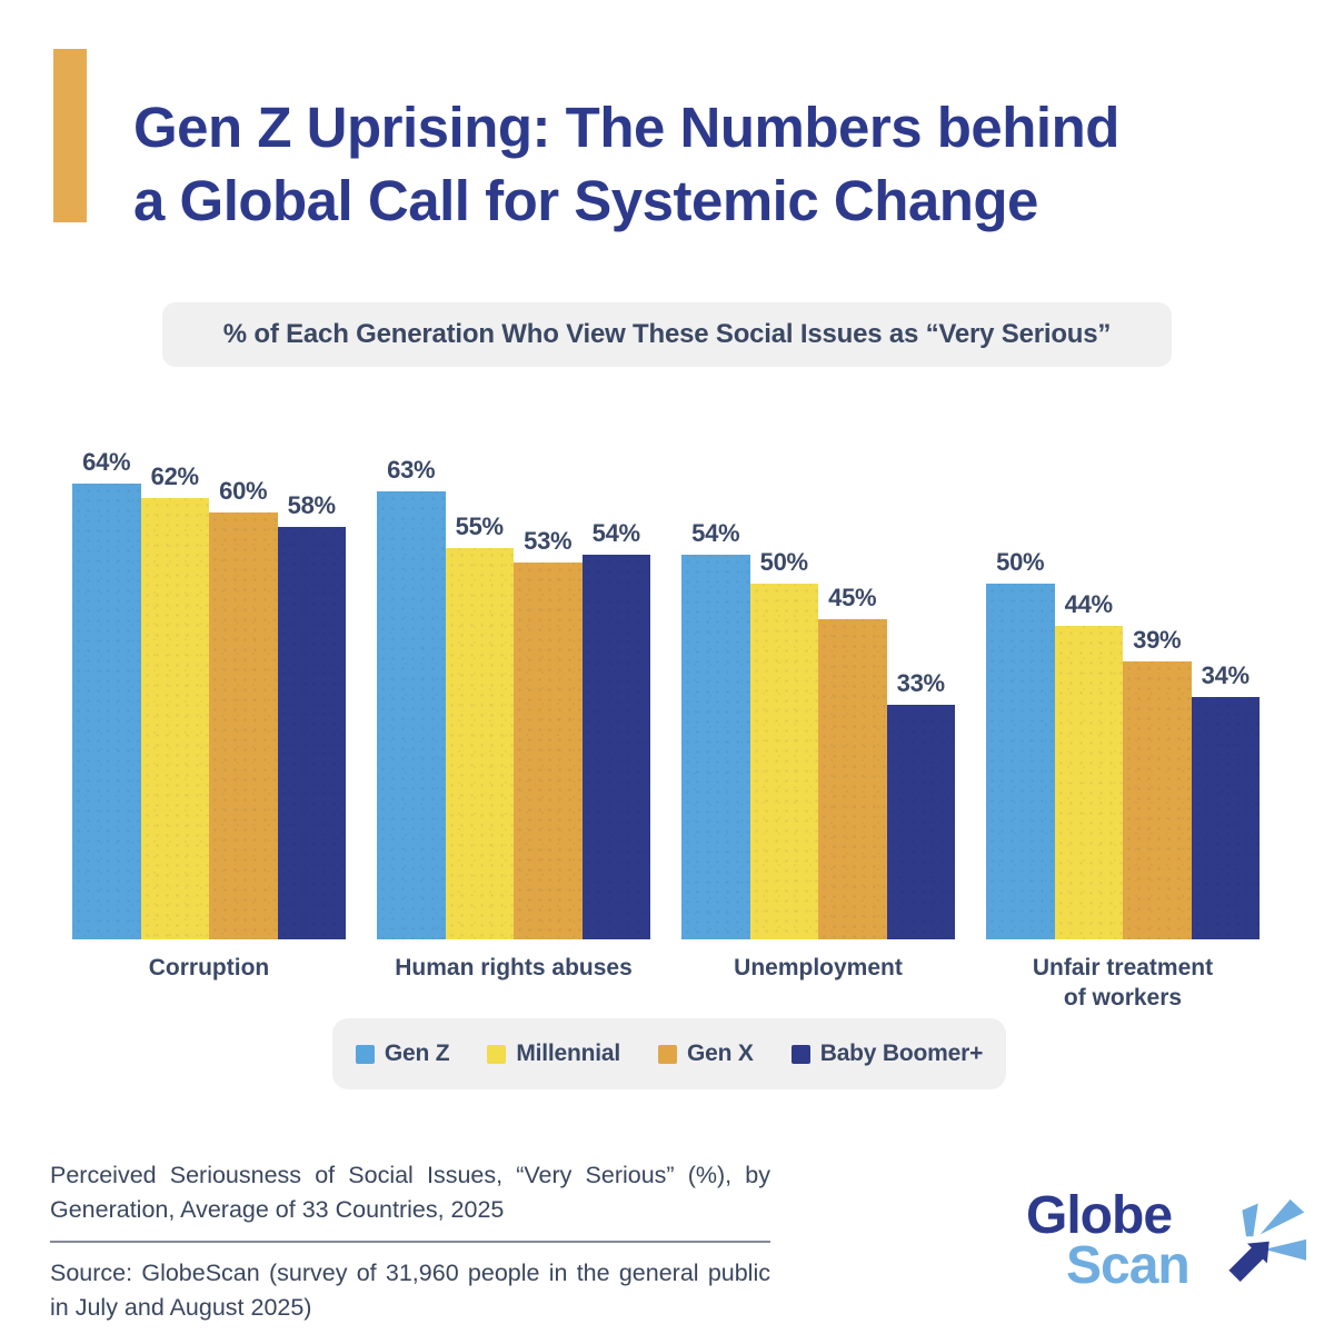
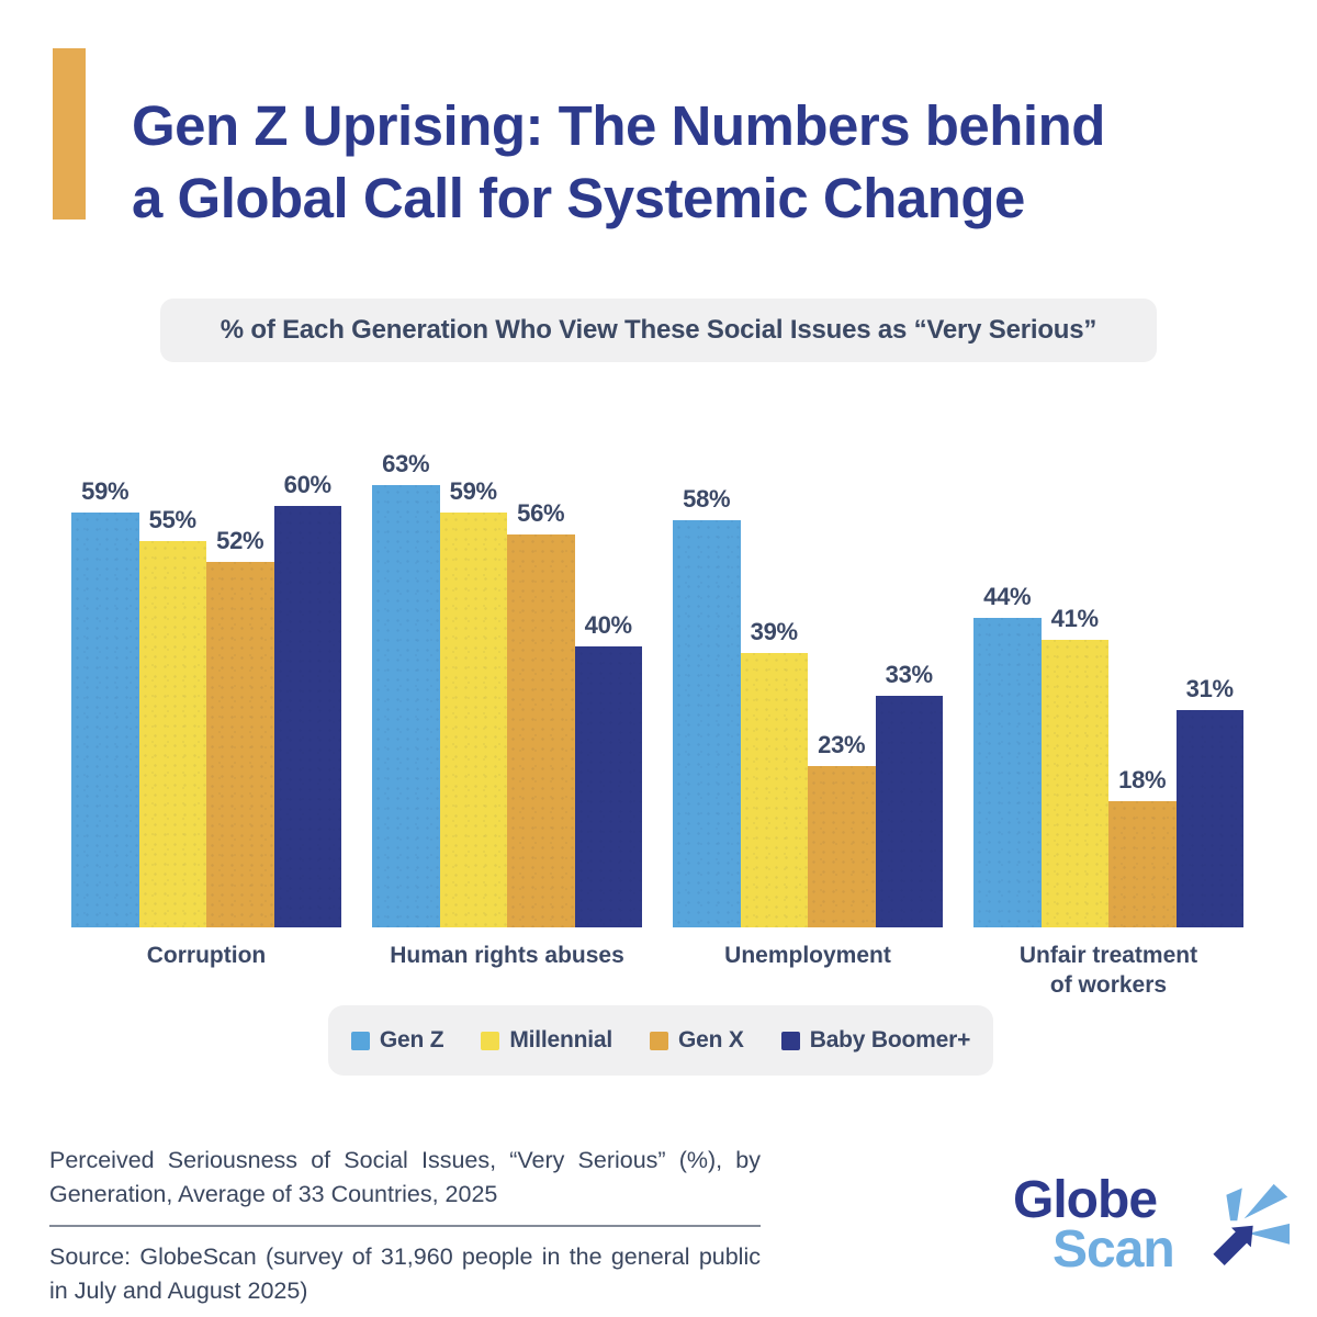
Gen Z/Corruption: 64% -> 59%
Millennial/Corruption: 62% -> 55%
Gen X/Corruption: 60% -> 52%
Baby Boomer+/Corruption: 58% -> 60%
Millennial/Human rights abuses: 55% -> 59%
Gen X/Human rights abuses: 53% -> 56%
Baby Boomer+/Human rights abuses: 54% -> 40%
Gen Z/Unemployment: 54% -> 58%
Millennial/Unemployment: 50% -> 39%
Gen X/Unemployment: 45% -> 23%
Gen Z/Unfair treatment of workers: 50% -> 44%
Millennial/Unfair treatment of workers: 44% -> 41%
Gen X/Unfair treatment of workers: 39% -> 18%
Baby Boomer+/Unfair treatment of workers: 34% -> 31%
